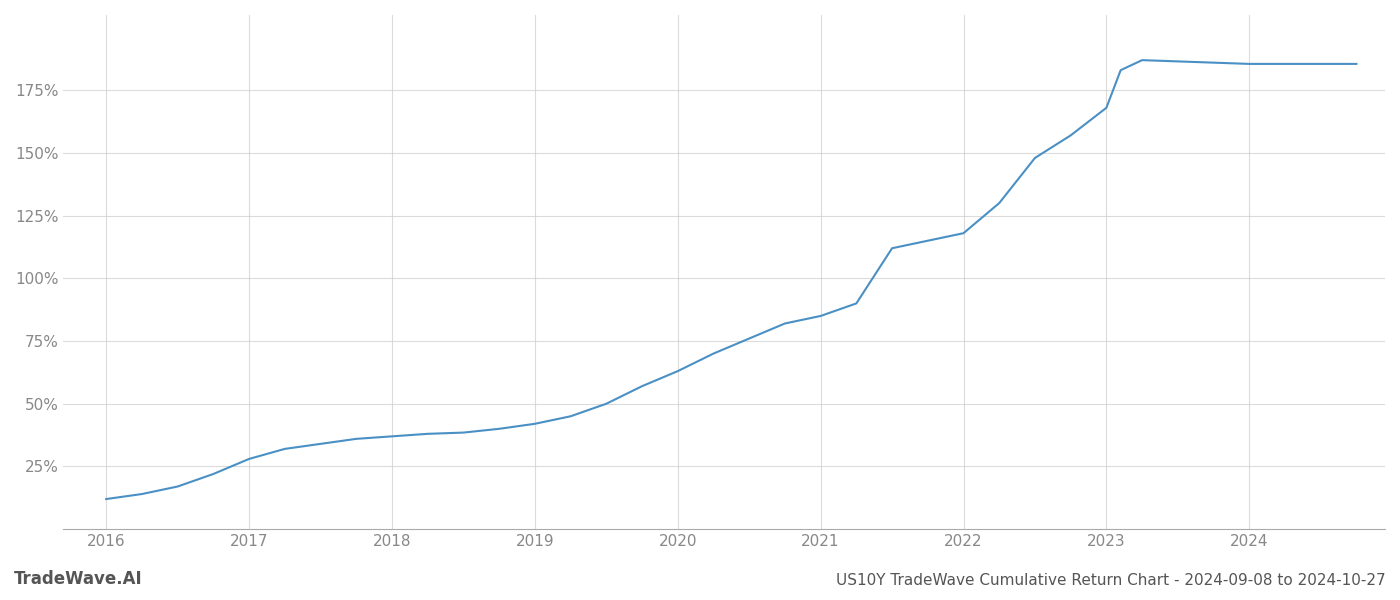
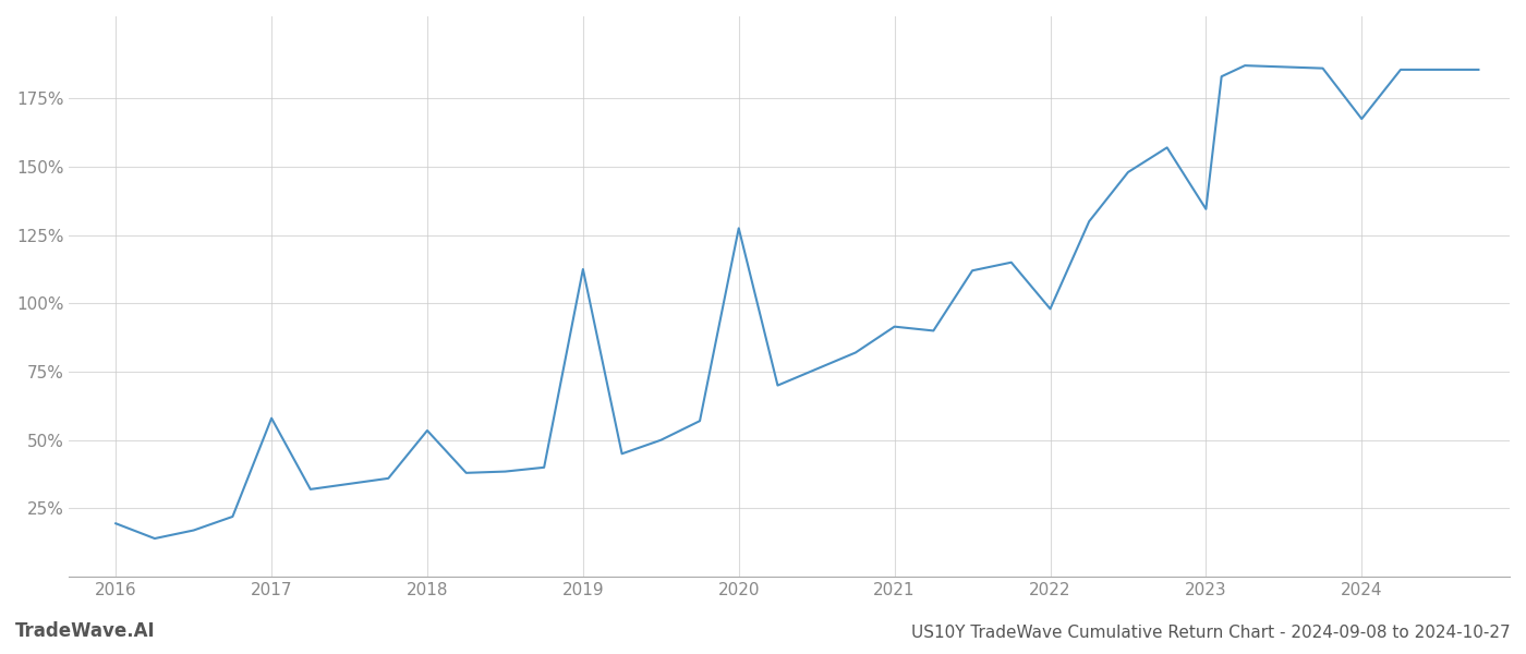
2016: 12.0% -> 19.5%
2017: 28.0% -> 58.0%
2018: 37.0% -> 53.5%
2019: 42.0% -> 112.5%
2020: 63.0% -> 127.5%
2021: 85.0% -> 91.5%
2022: 118.0% -> 98.0%
2023: 168.0% -> 134.5%
2024: 185.5% -> 167.5%
